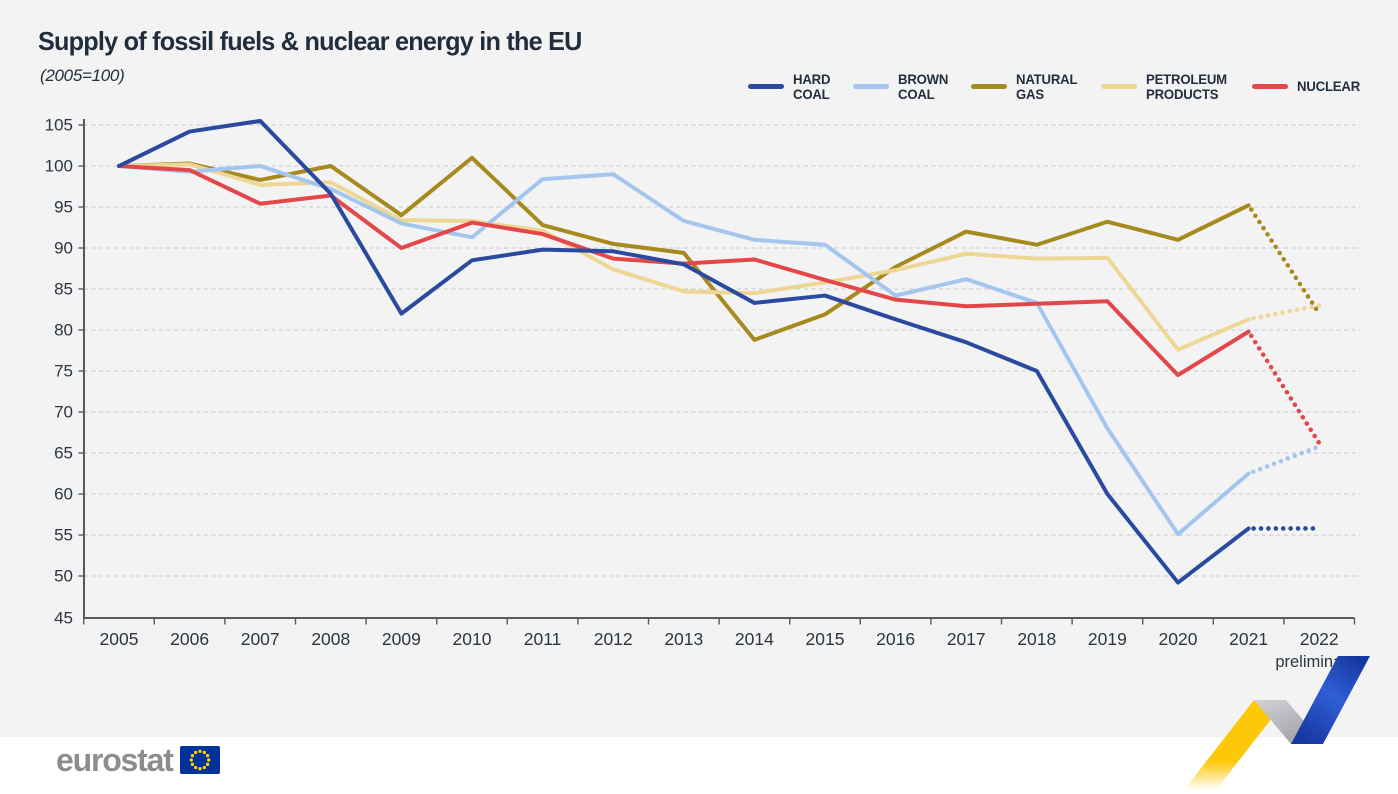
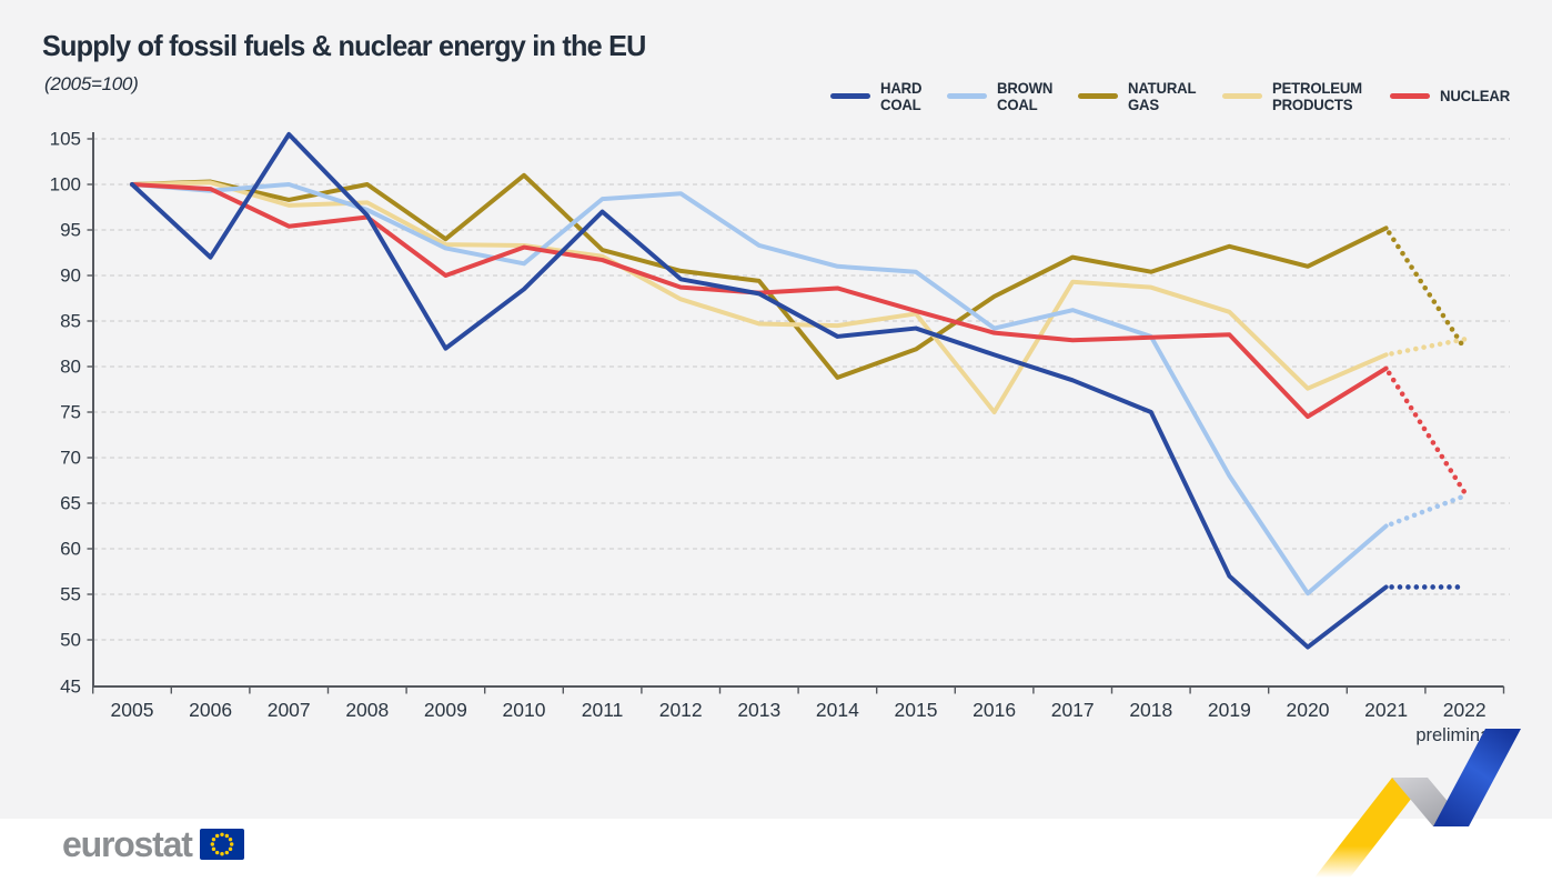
HARD COAL/2006: 104 -> 92
HARD COAL/2011: 90 -> 97
PETROLEUM PRODUCTS/2016: 87 -> 75
HARD COAL/2019: 60 -> 57
PETROLEUM PRODUCTS/2019: 89 -> 86
